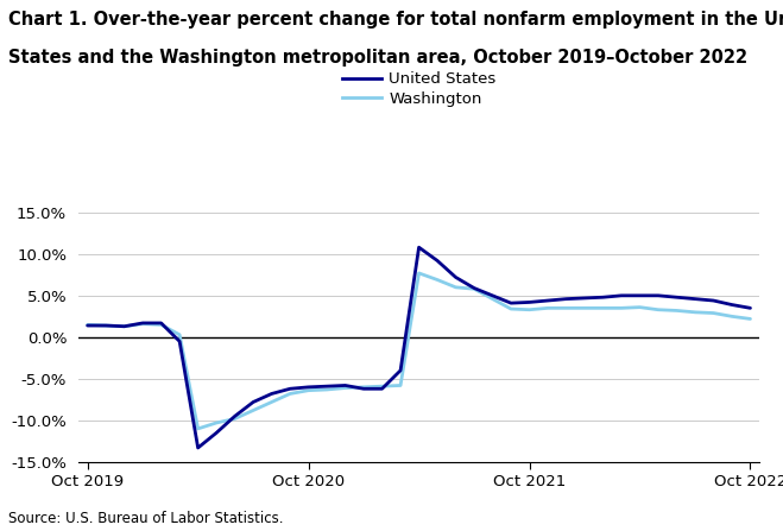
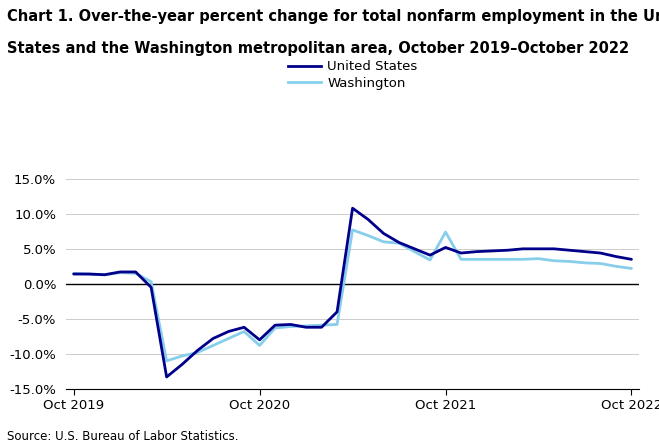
United States/Oct 2020: -6.0% -> -8.0%
Washington/Oct 2020: -6.4% -> -8.8%
United States/Oct 2021: 4.2% -> 5.2%
Washington/Oct 2021: 3.3% -> 7.4%
